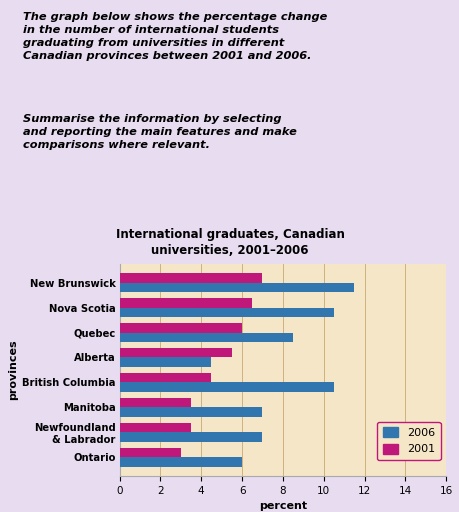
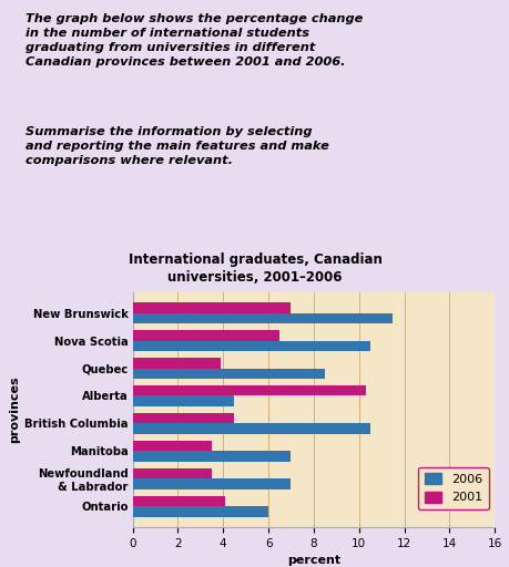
2001/Quebec: 6.0 -> 3.9
2001/Alberta: 5.5 -> 10.3
2001/Ontario: 3.0 -> 4.1
